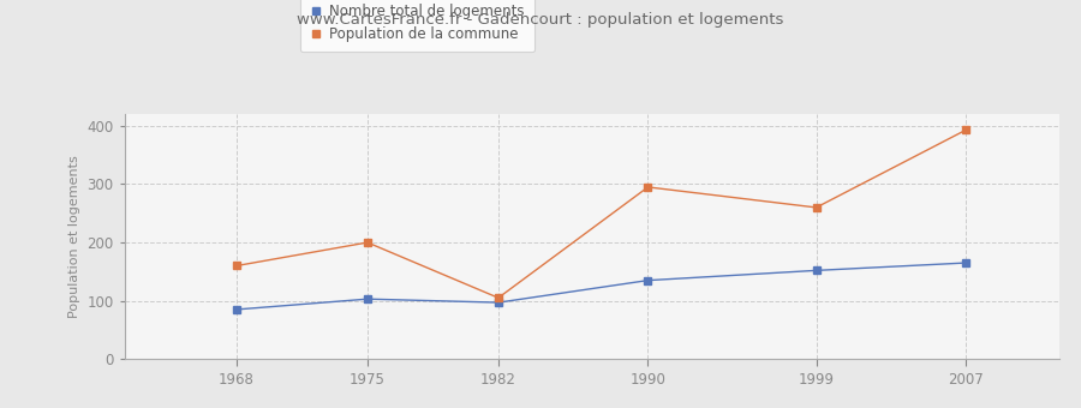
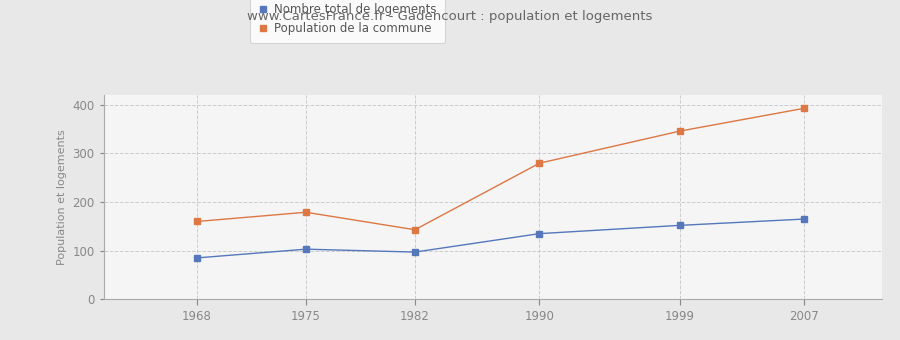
Population de la commune/1975: 200 -> 179
Population de la commune/1982: 105 -> 143
Population de la commune/1990: 295 -> 280
Population de la commune/1999: 260 -> 346
